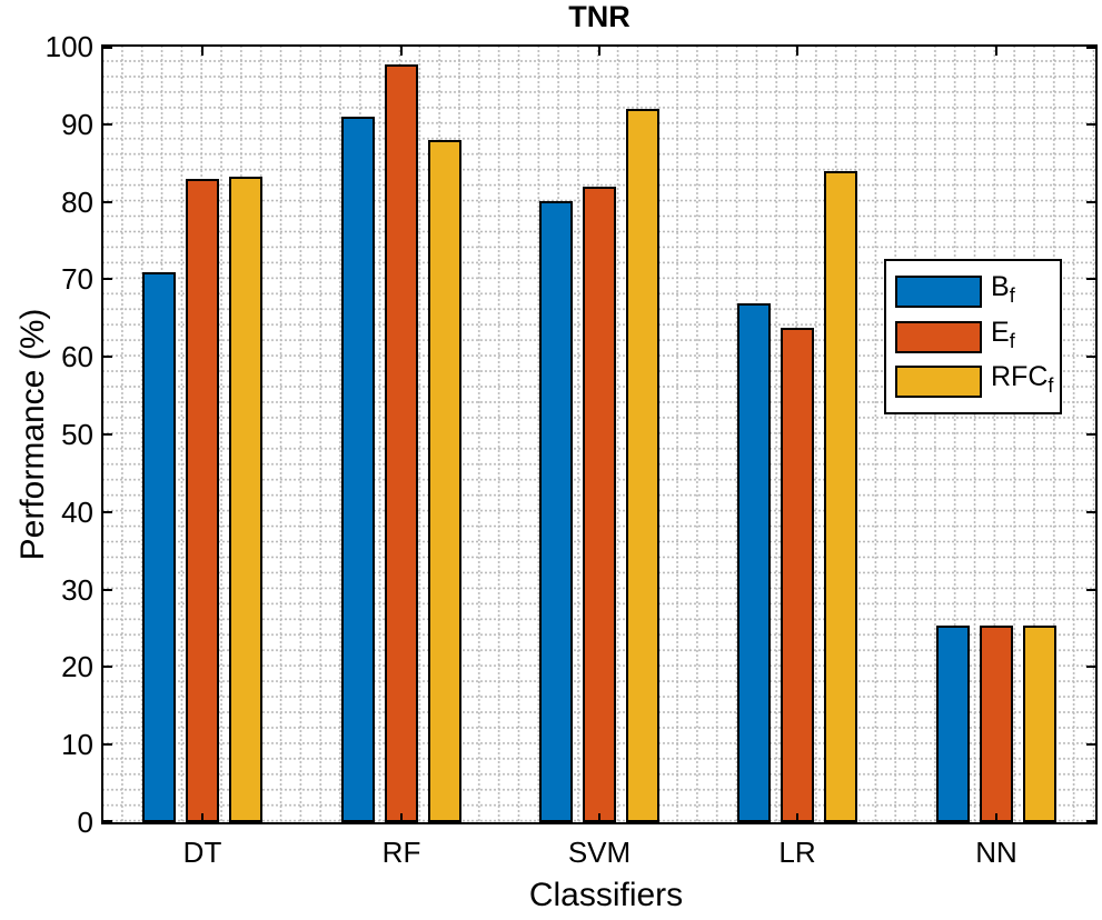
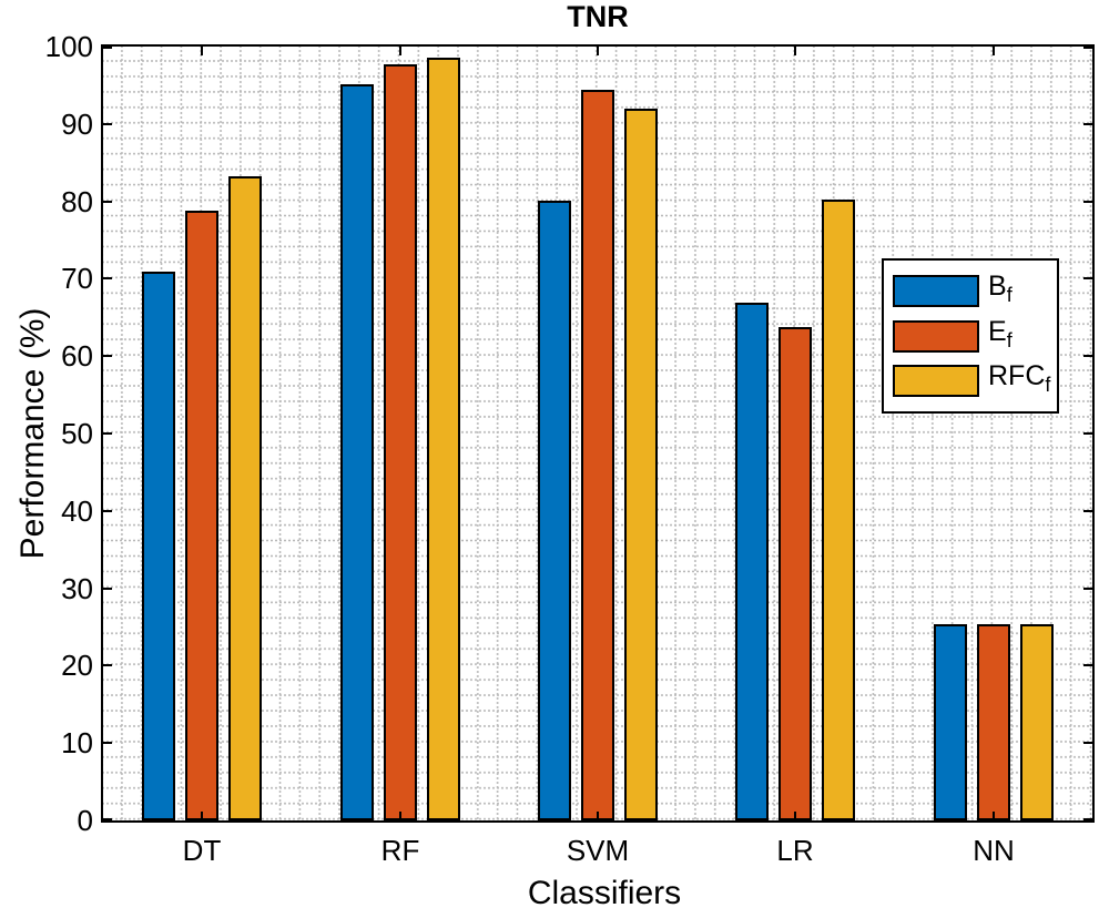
Ef/DT: 83 -> 79
Bf/RF: 91 -> 95
RFCf/RF: 88 -> 98
Ef/SVM: 82 -> 94
RFCf/LR: 84 -> 80
